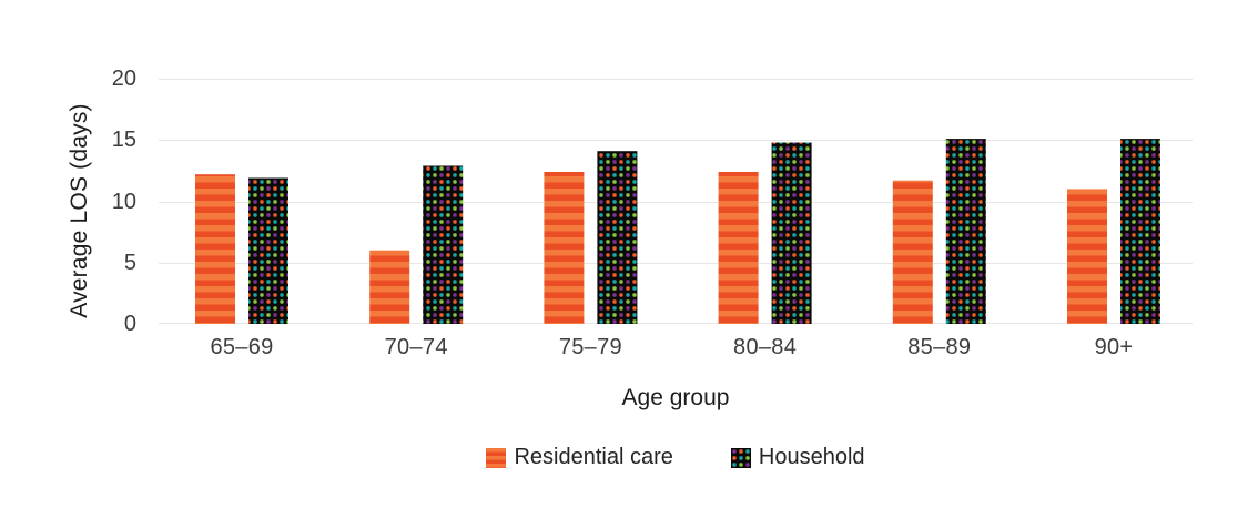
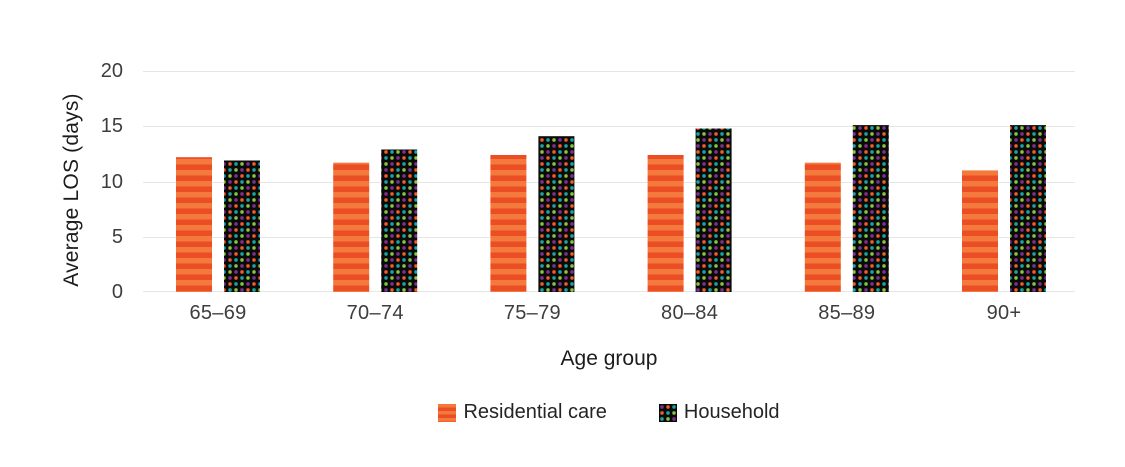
Residential care/70–74: 6.0 -> 11.7
